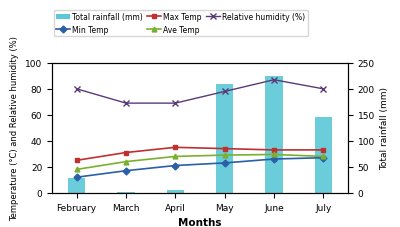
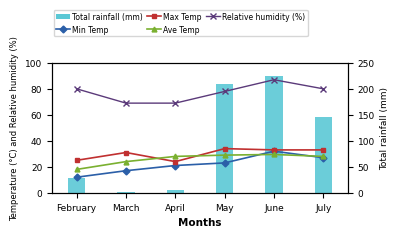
Max Temp/April: 35 -> 24
Min Temp/June: 26 -> 32
